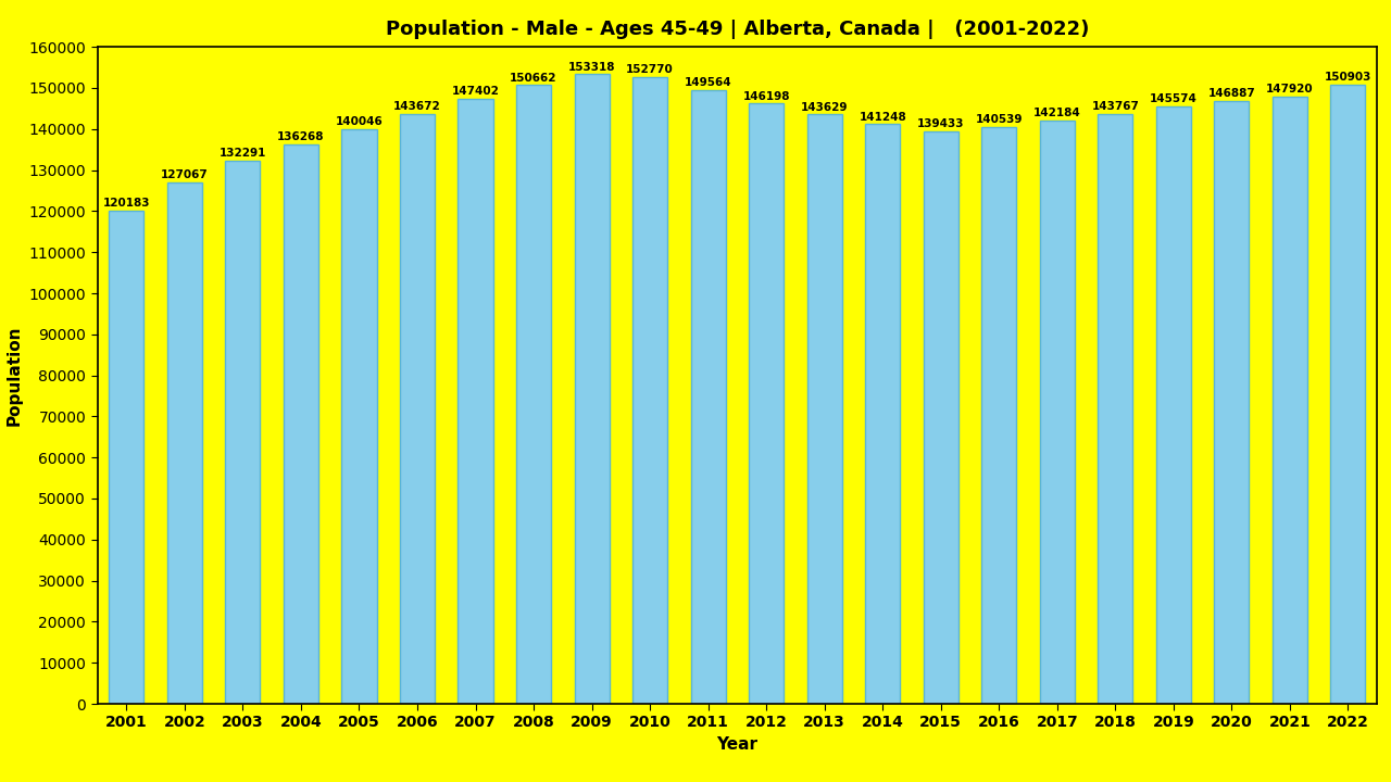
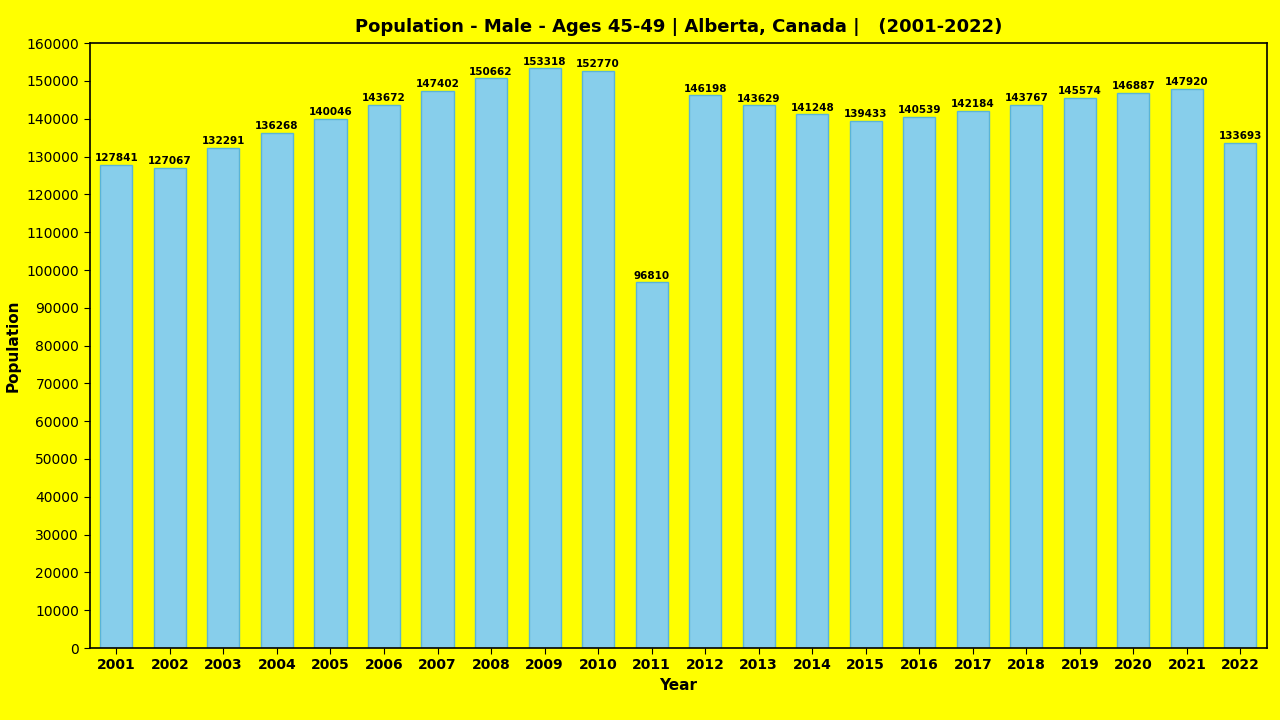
2001: 120183 -> 127841
2011: 149564 -> 96810
2022: 150903 -> 133693
